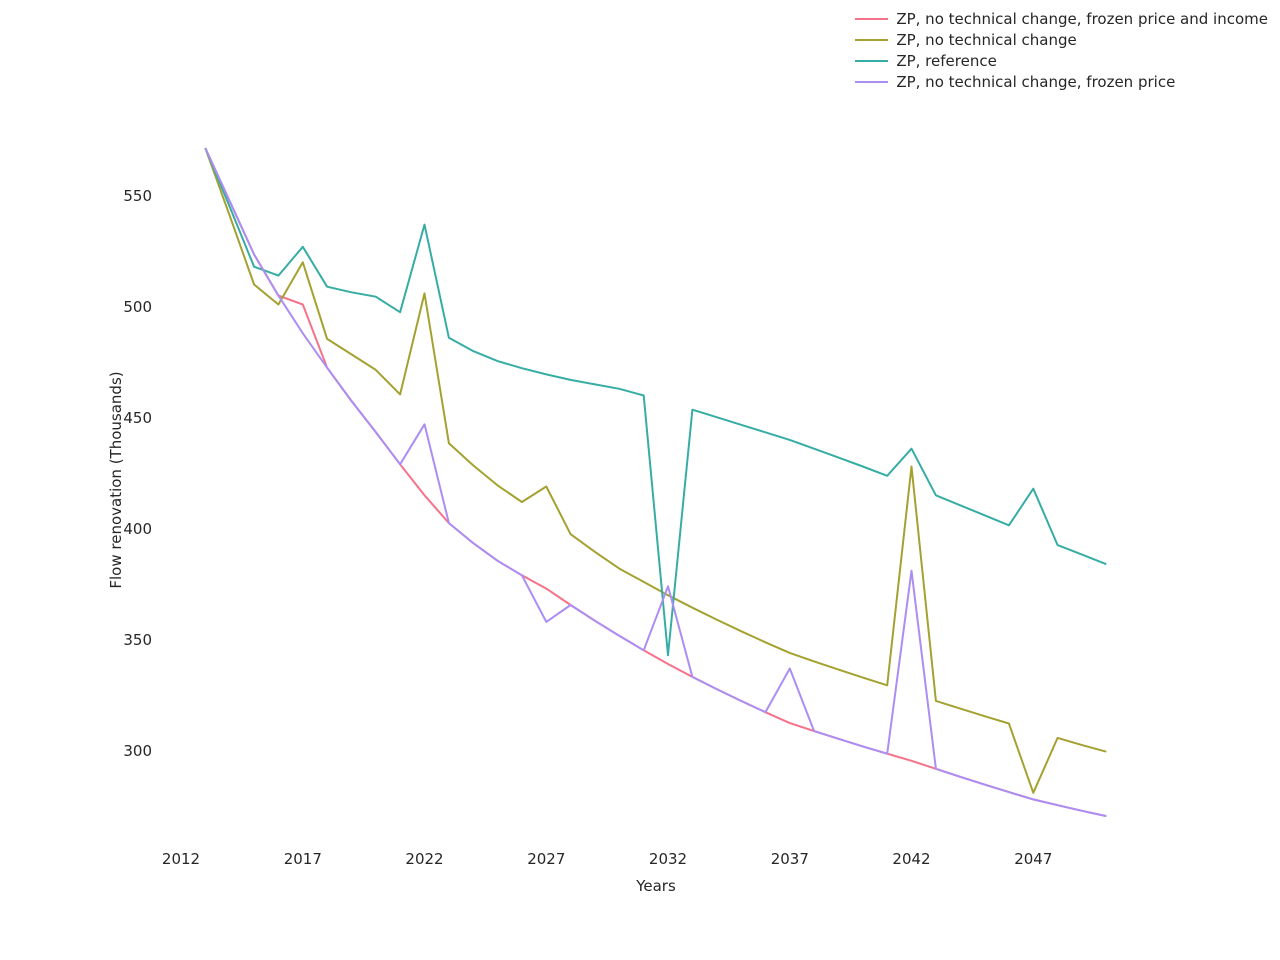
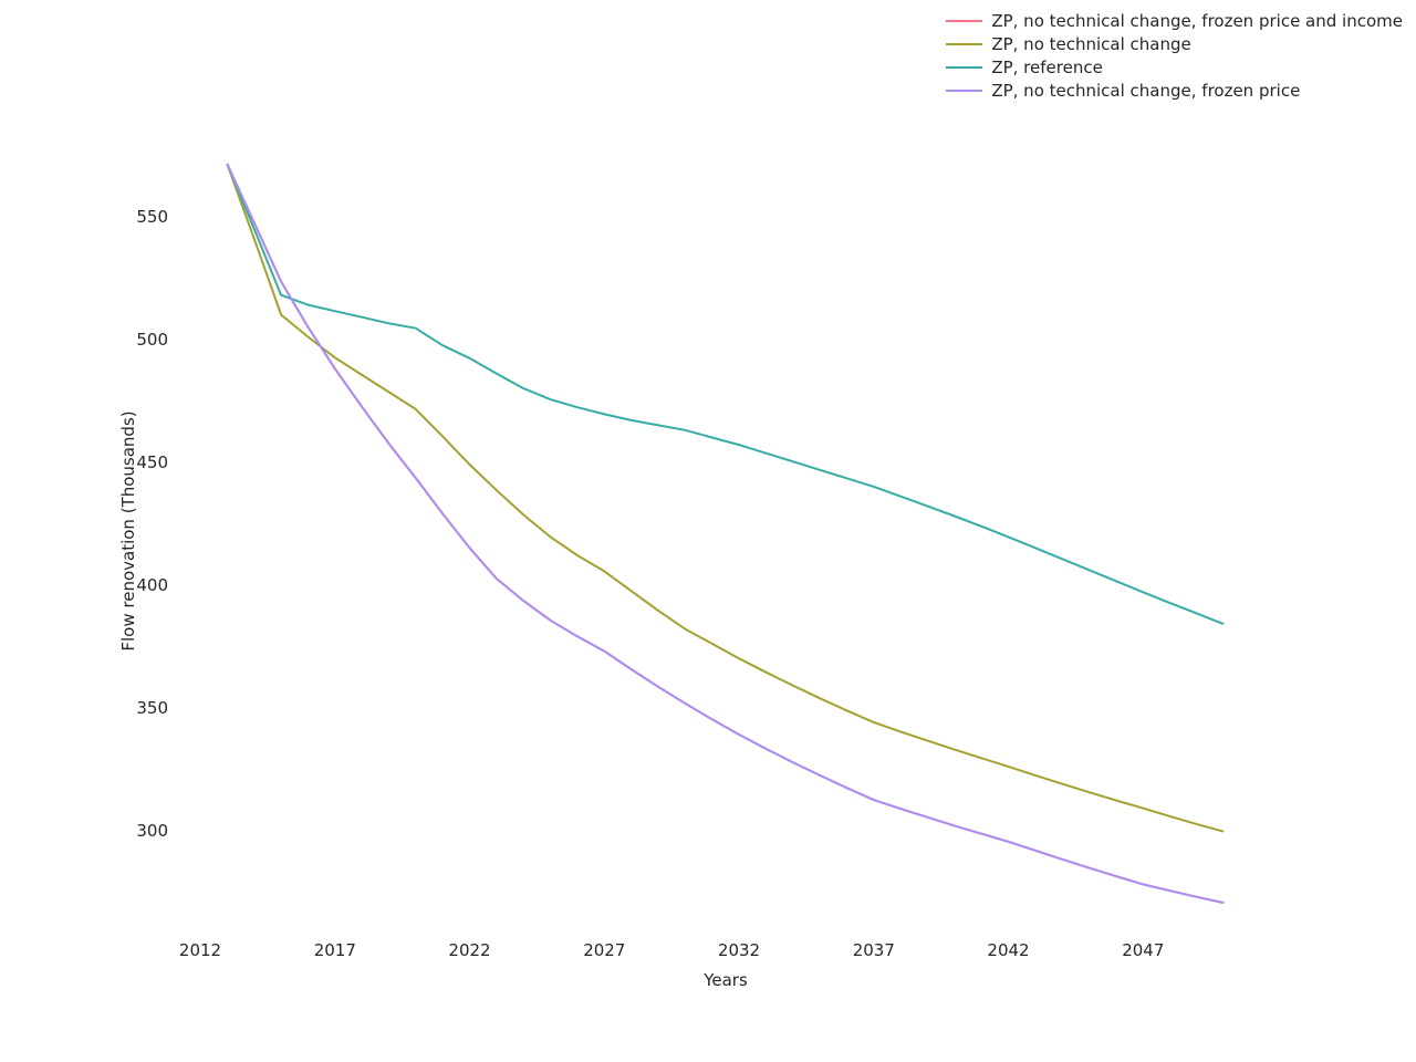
ZP, no technical change, frozen price and income/2017: 501 -> 488
ZP, no technical change/2017: 520 -> 492
ZP, reference/2017: 527 -> 512
ZP, no technical change/2022: 506 -> 449
ZP, reference/2022: 537 -> 492
ZP, no technical change, frozen price/2022: 447 -> 415
ZP, no technical change/2027: 419 -> 406
ZP, no technical change, frozen price/2027: 358 -> 373
ZP, reference/2032: 343 -> 457
ZP, no technical change, frozen price/2032: 374 -> 339
ZP, no technical change, frozen price/2037: 337 -> 312
ZP, no technical change/2042: 428 -> 326
ZP, reference/2042: 436 -> 420
ZP, no technical change, frozen price/2042: 381 -> 295
ZP, no technical change/2047: 281 -> 309
ZP, reference/2047: 418 -> 397
